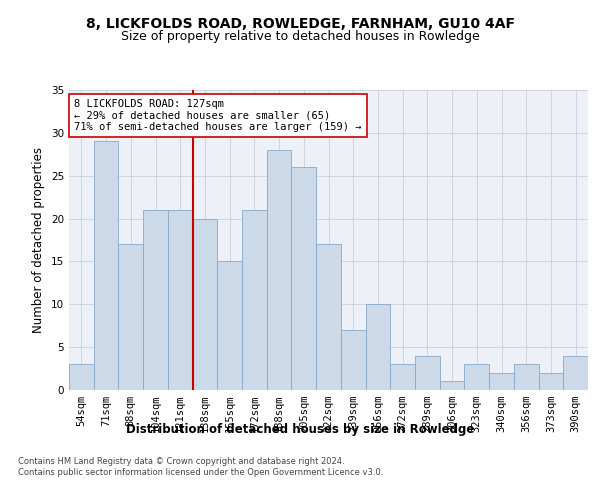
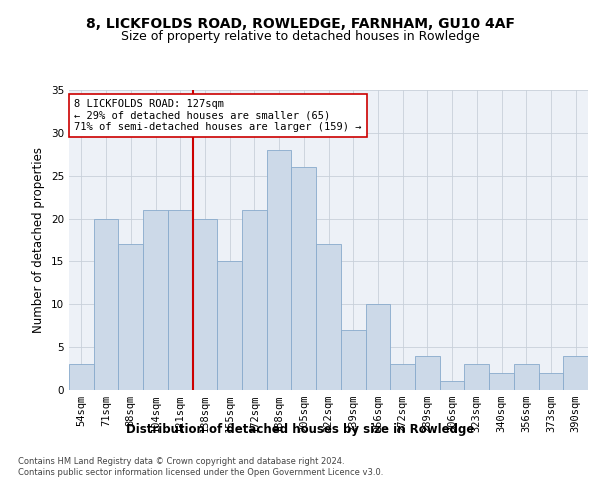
71sqm: 29 -> 20
